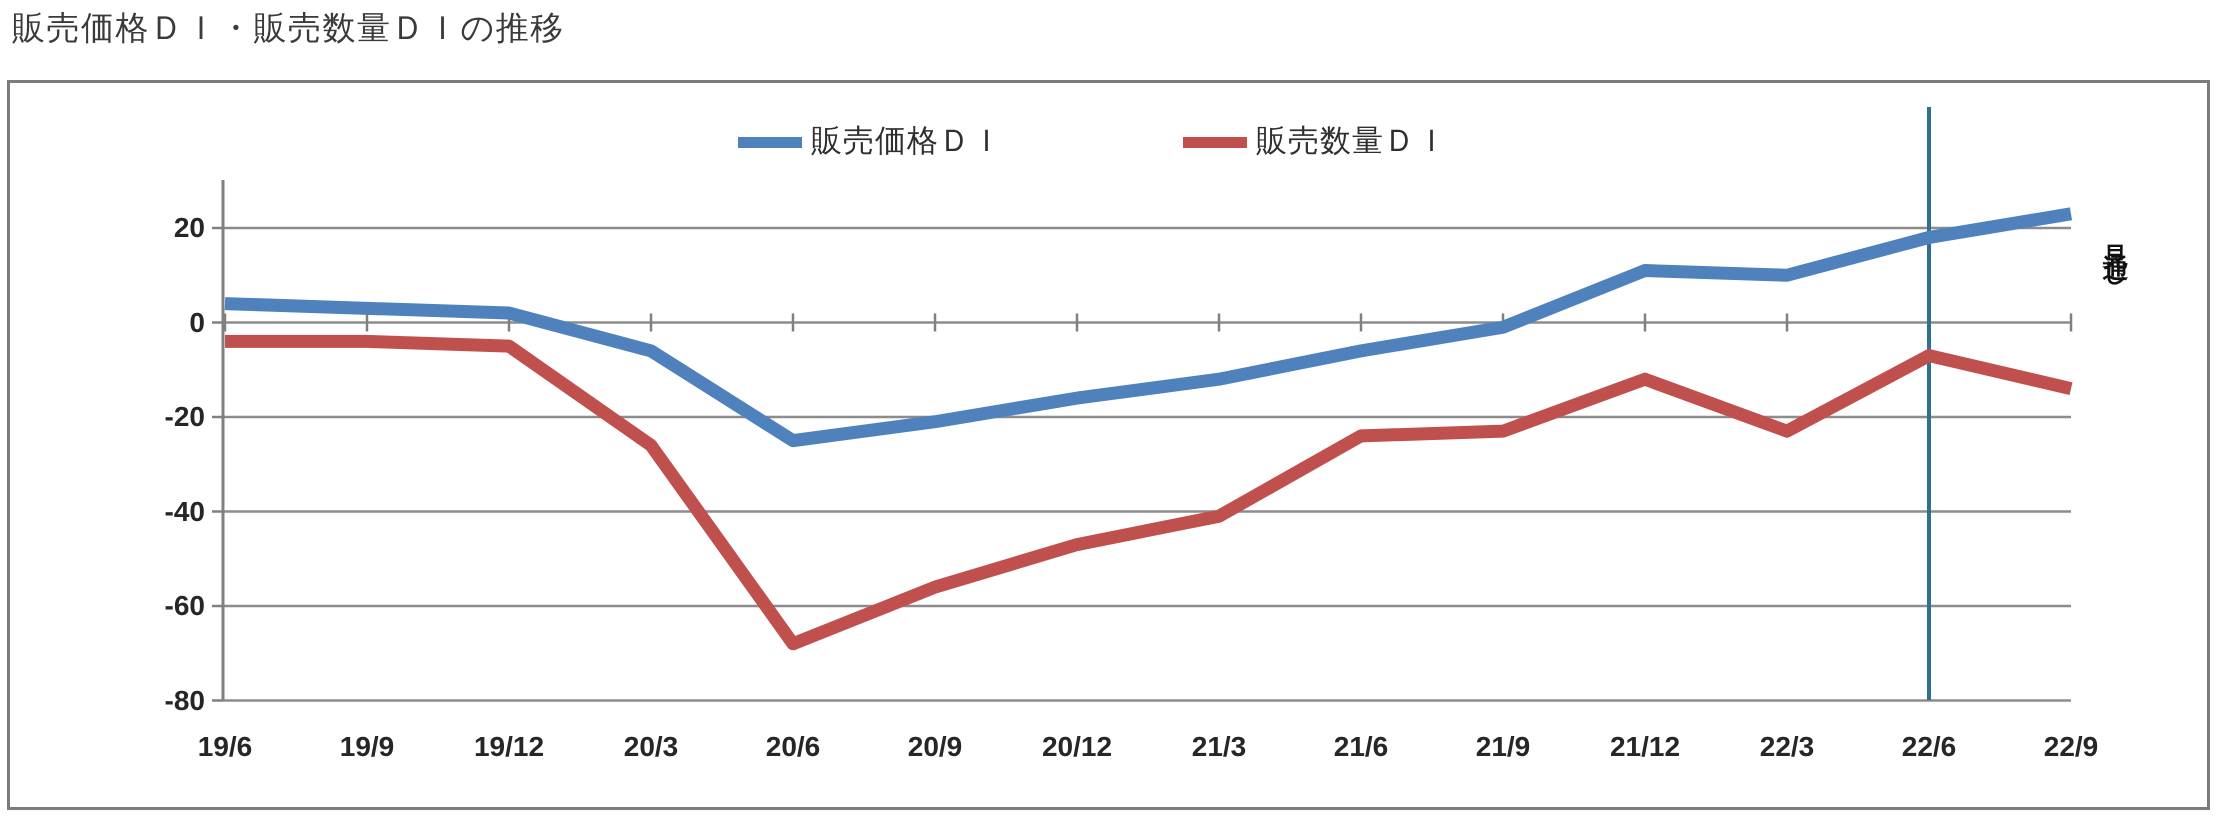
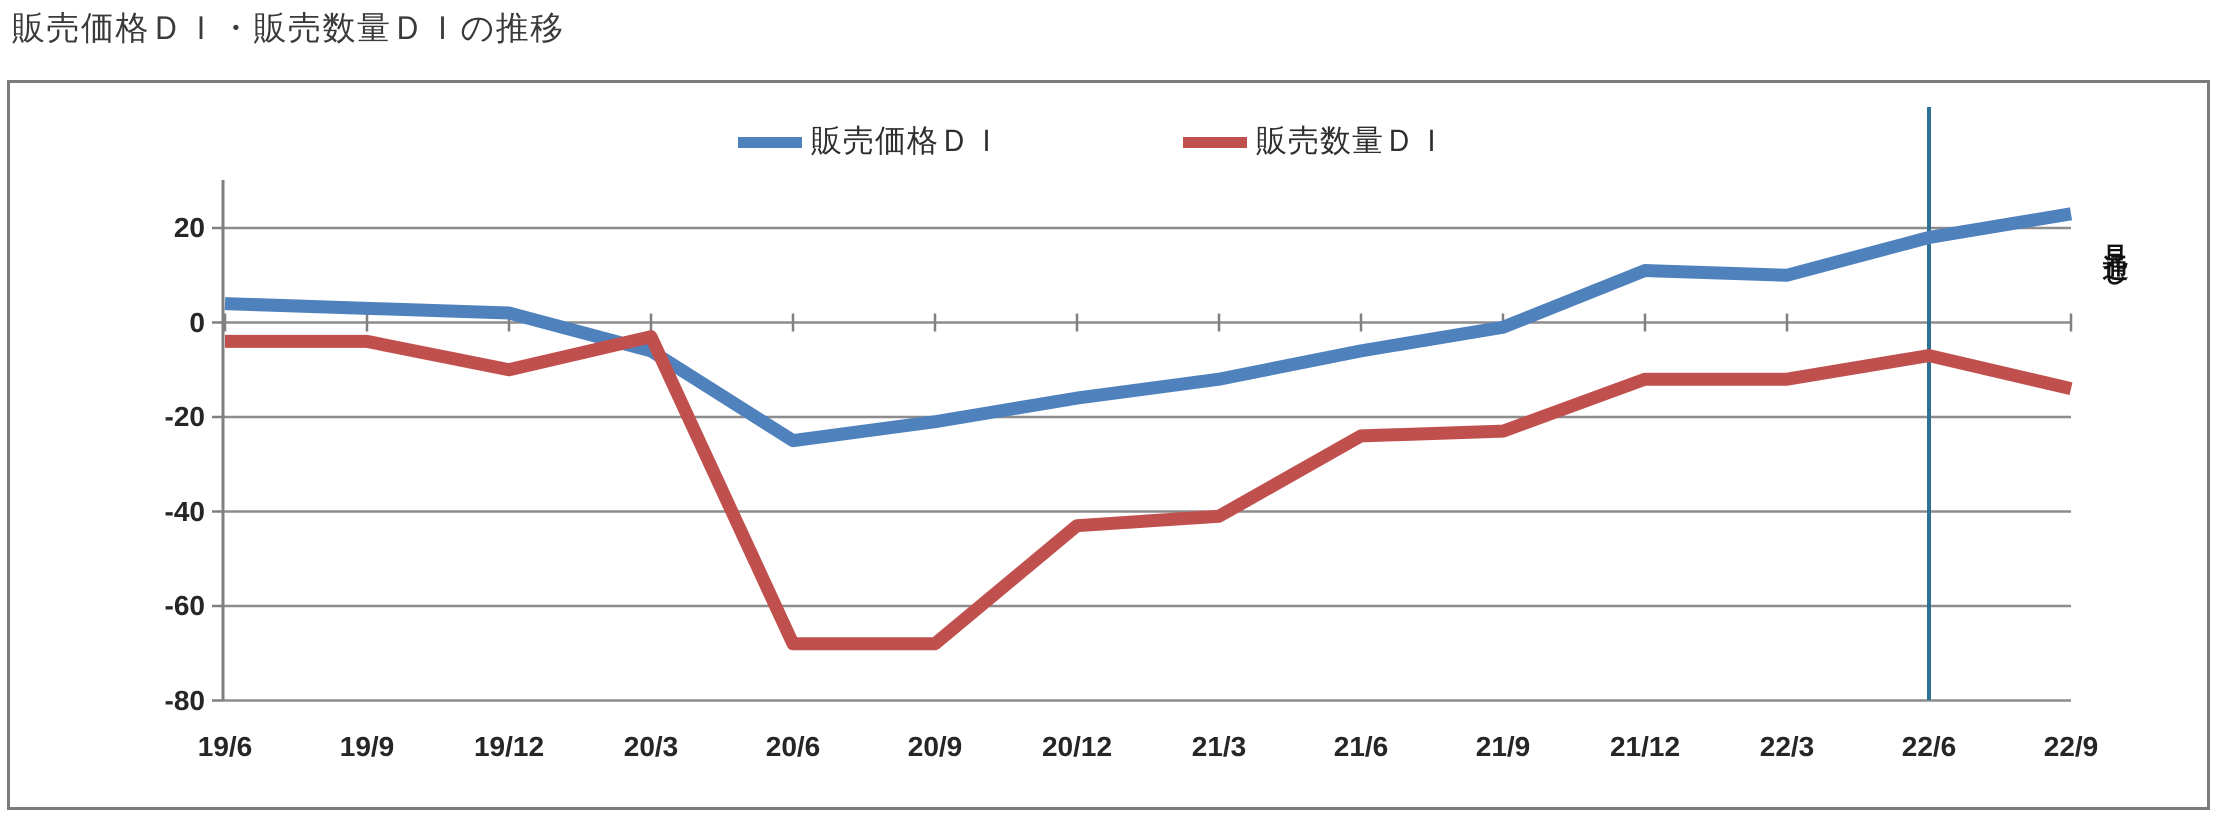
販売数量ＤＩ/19/12: -5 -> -10
販売数量ＤＩ/20/3: -26 -> -3
販売数量ＤＩ/20/9: -56 -> -68
販売数量ＤＩ/20/12: -47 -> -43
販売数量ＤＩ/22/3: -23 -> -12
